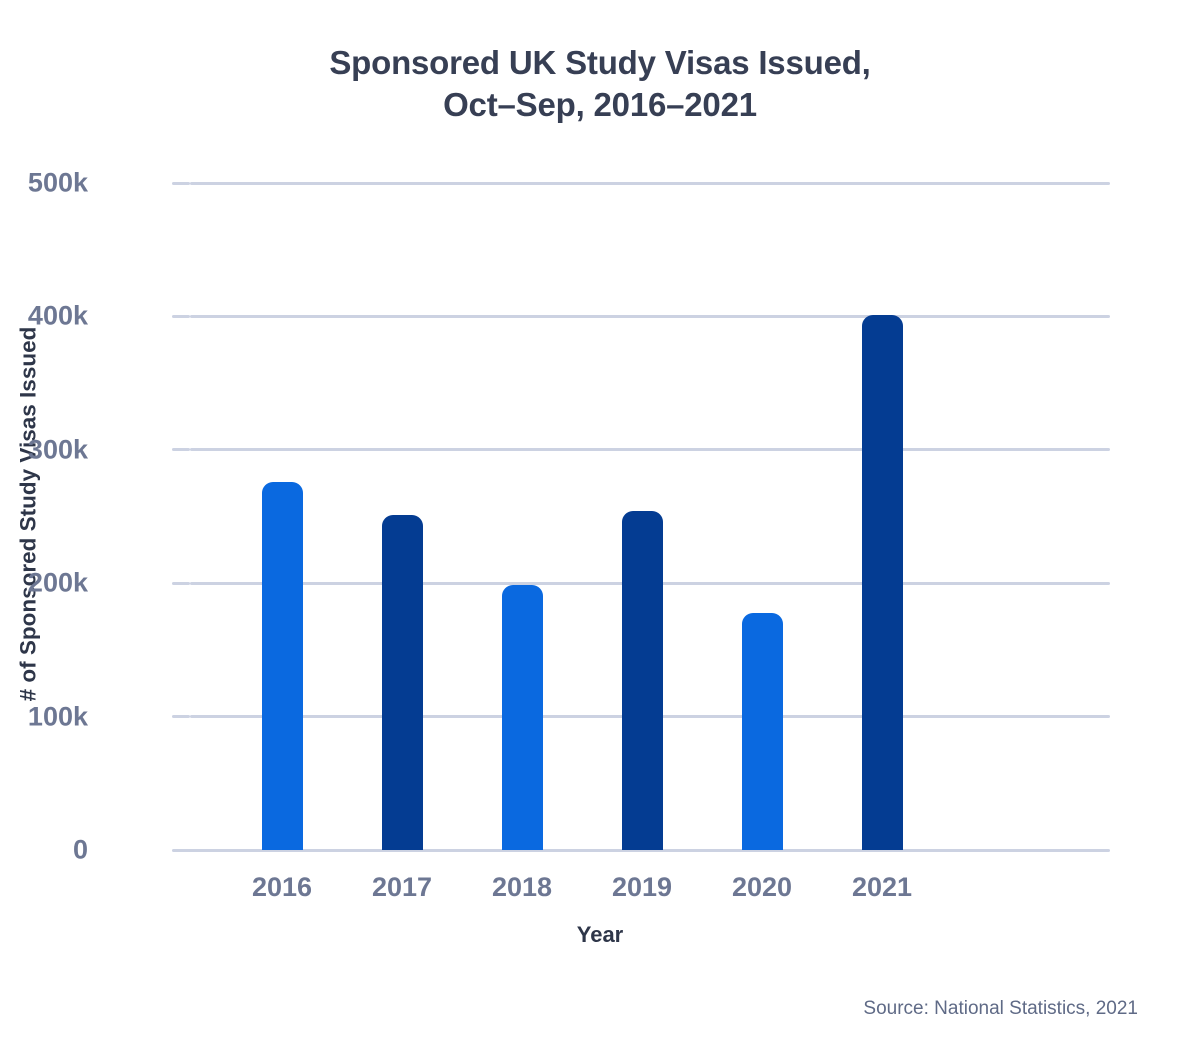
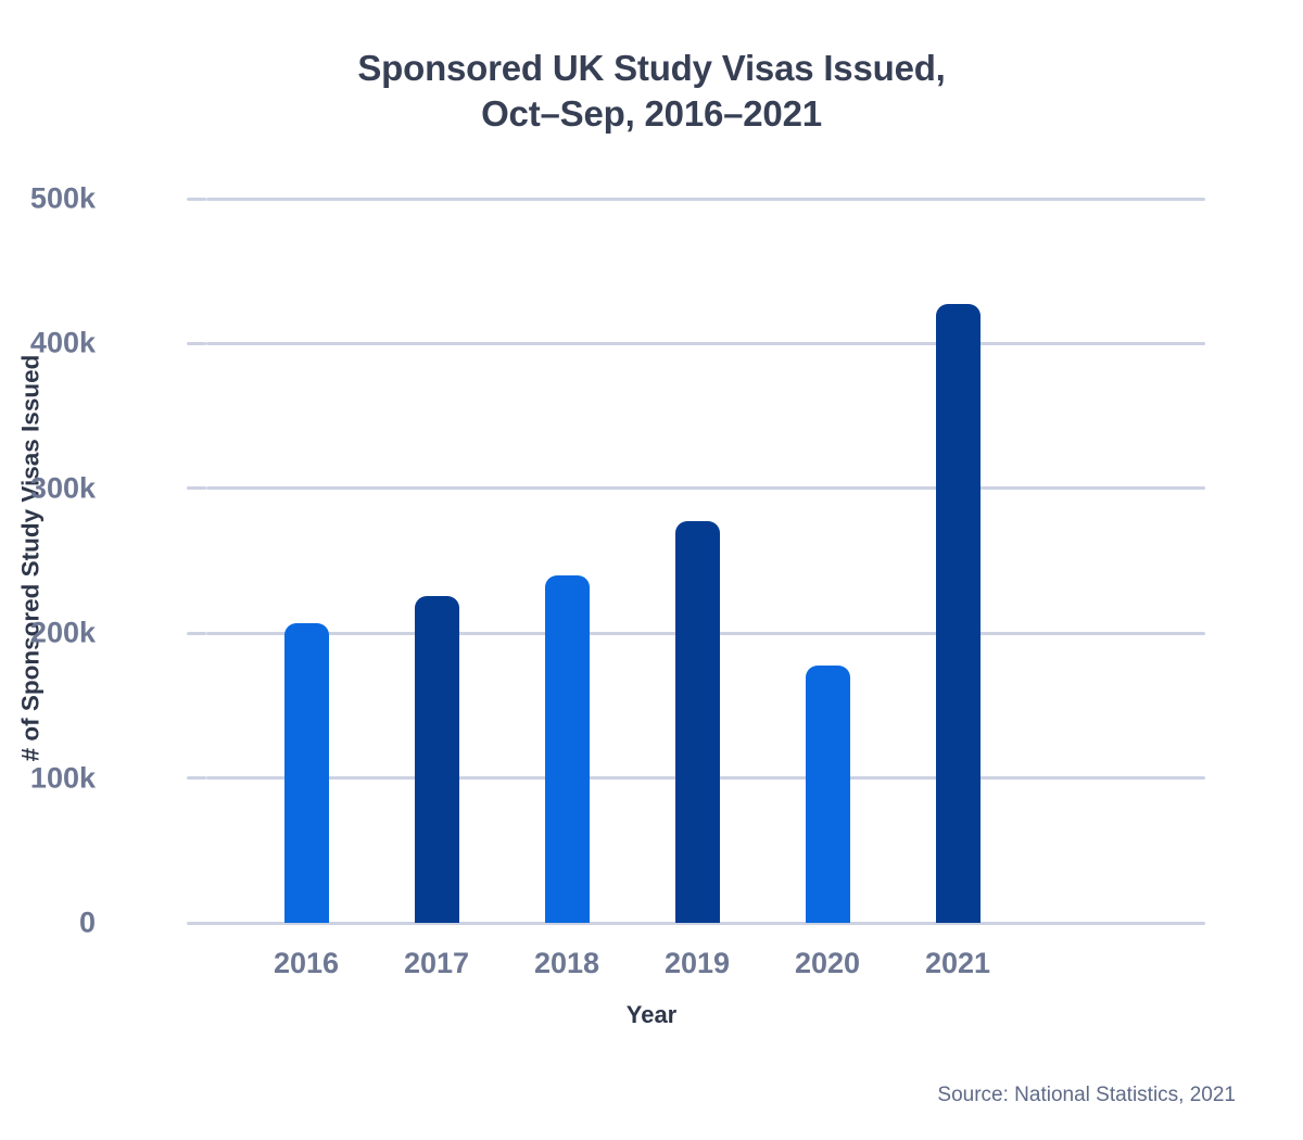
2016: 276k -> 207k
2017: 251k -> 226k
2018: 199k -> 240k
2019: 254k -> 277k
2021: 401k -> 427k
